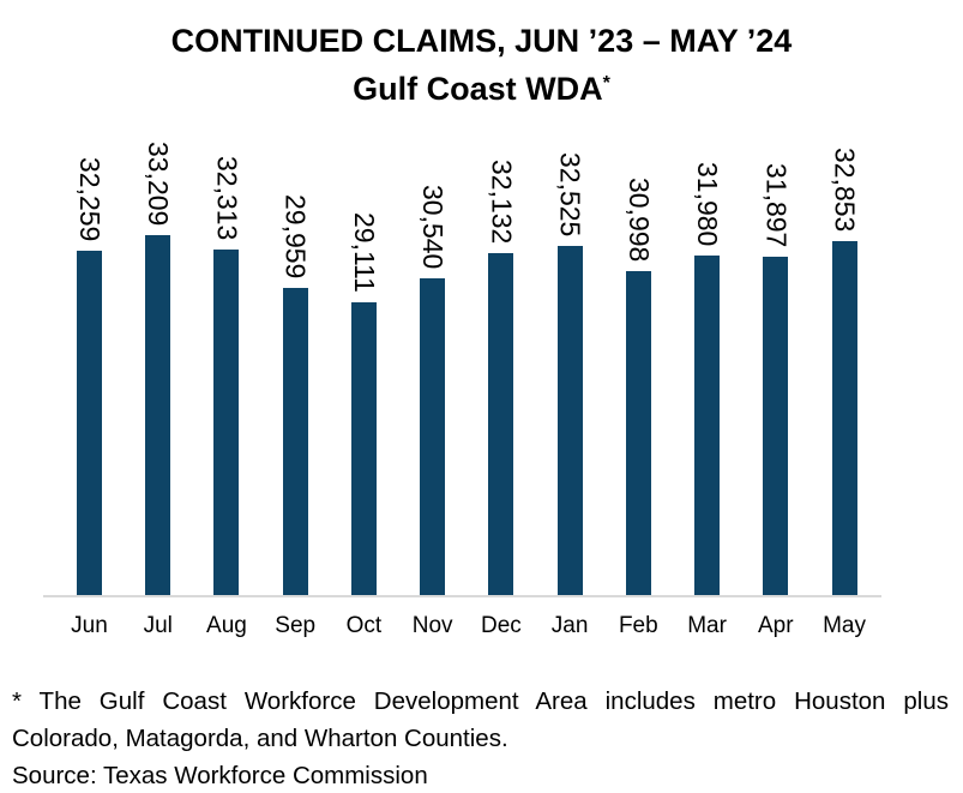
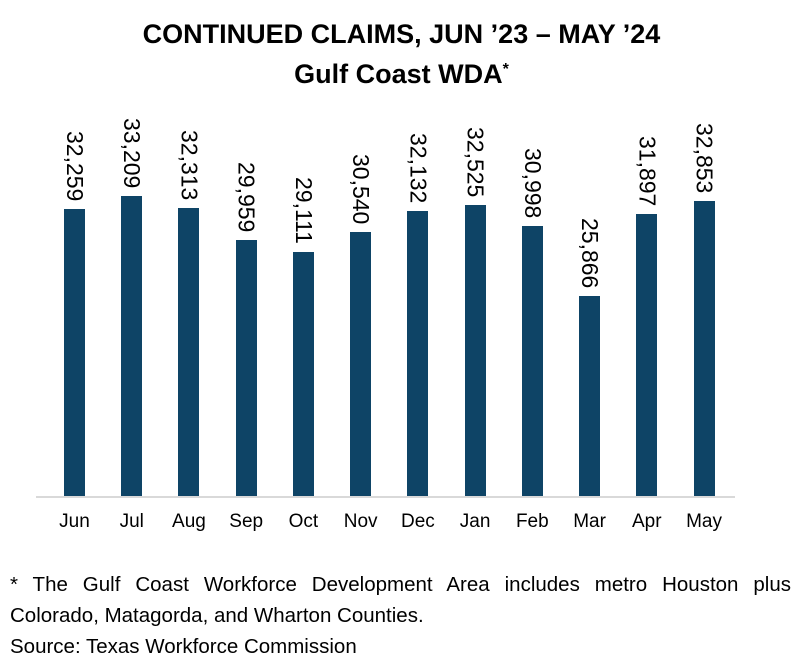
Mar: 31,980 -> 25,866
